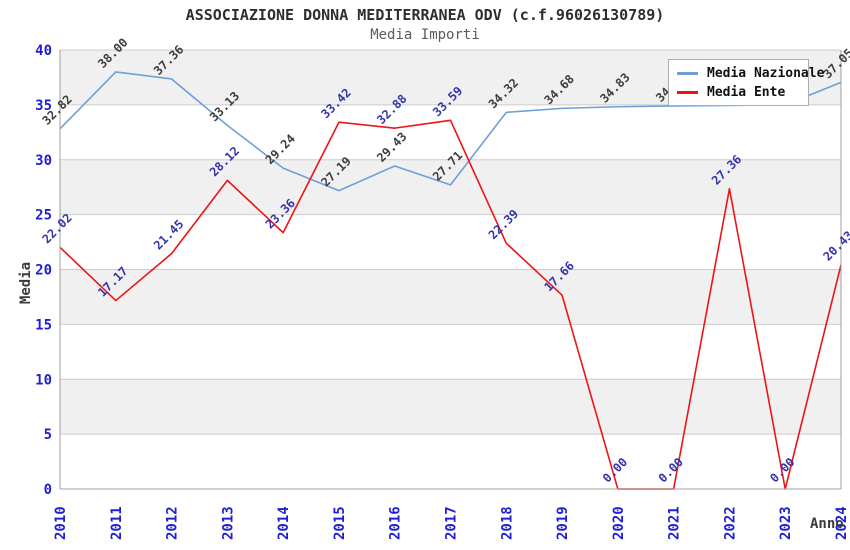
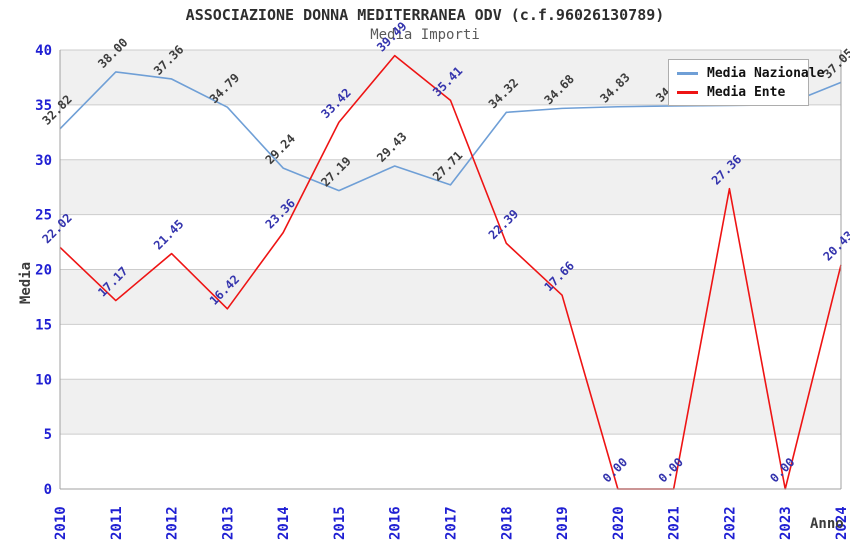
Media Nazionale/2013: 33.13 -> 34.79
Media Ente/2013: 28.12 -> 16.42
Media Ente/2016: 32.88 -> 39.49
Media Ente/2017: 33.59 -> 35.41
